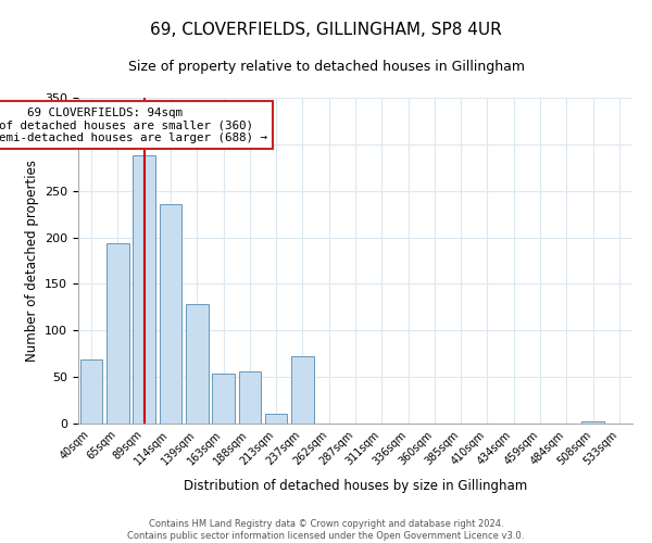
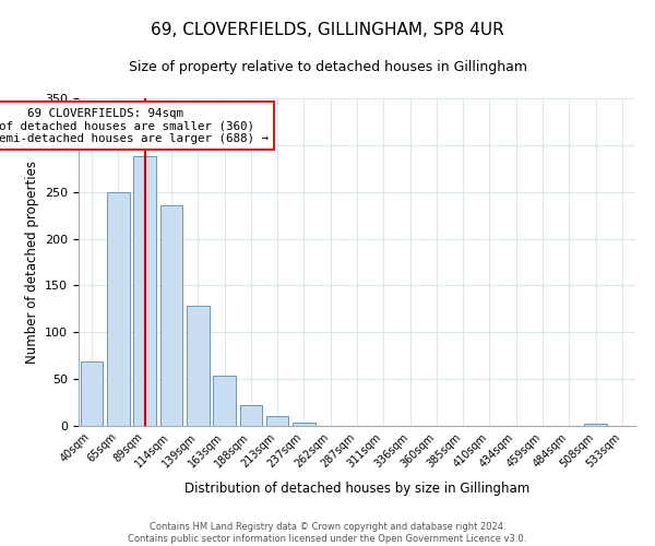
65sqm: 194 -> 250
188sqm: 56 -> 22
237sqm: 72 -> 4
